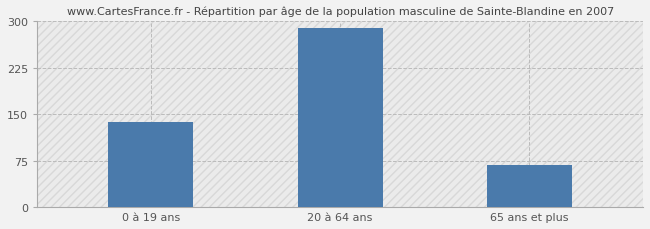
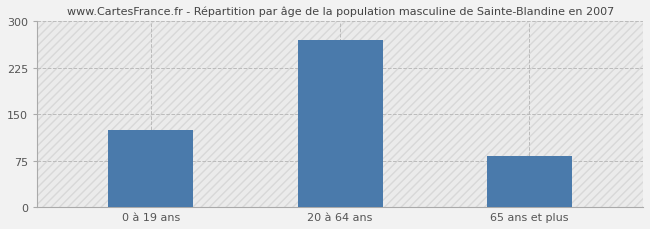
0 à 19 ans: 138 -> 124
20 à 64 ans: 290 -> 270
65 ans et plus: 68 -> 82
